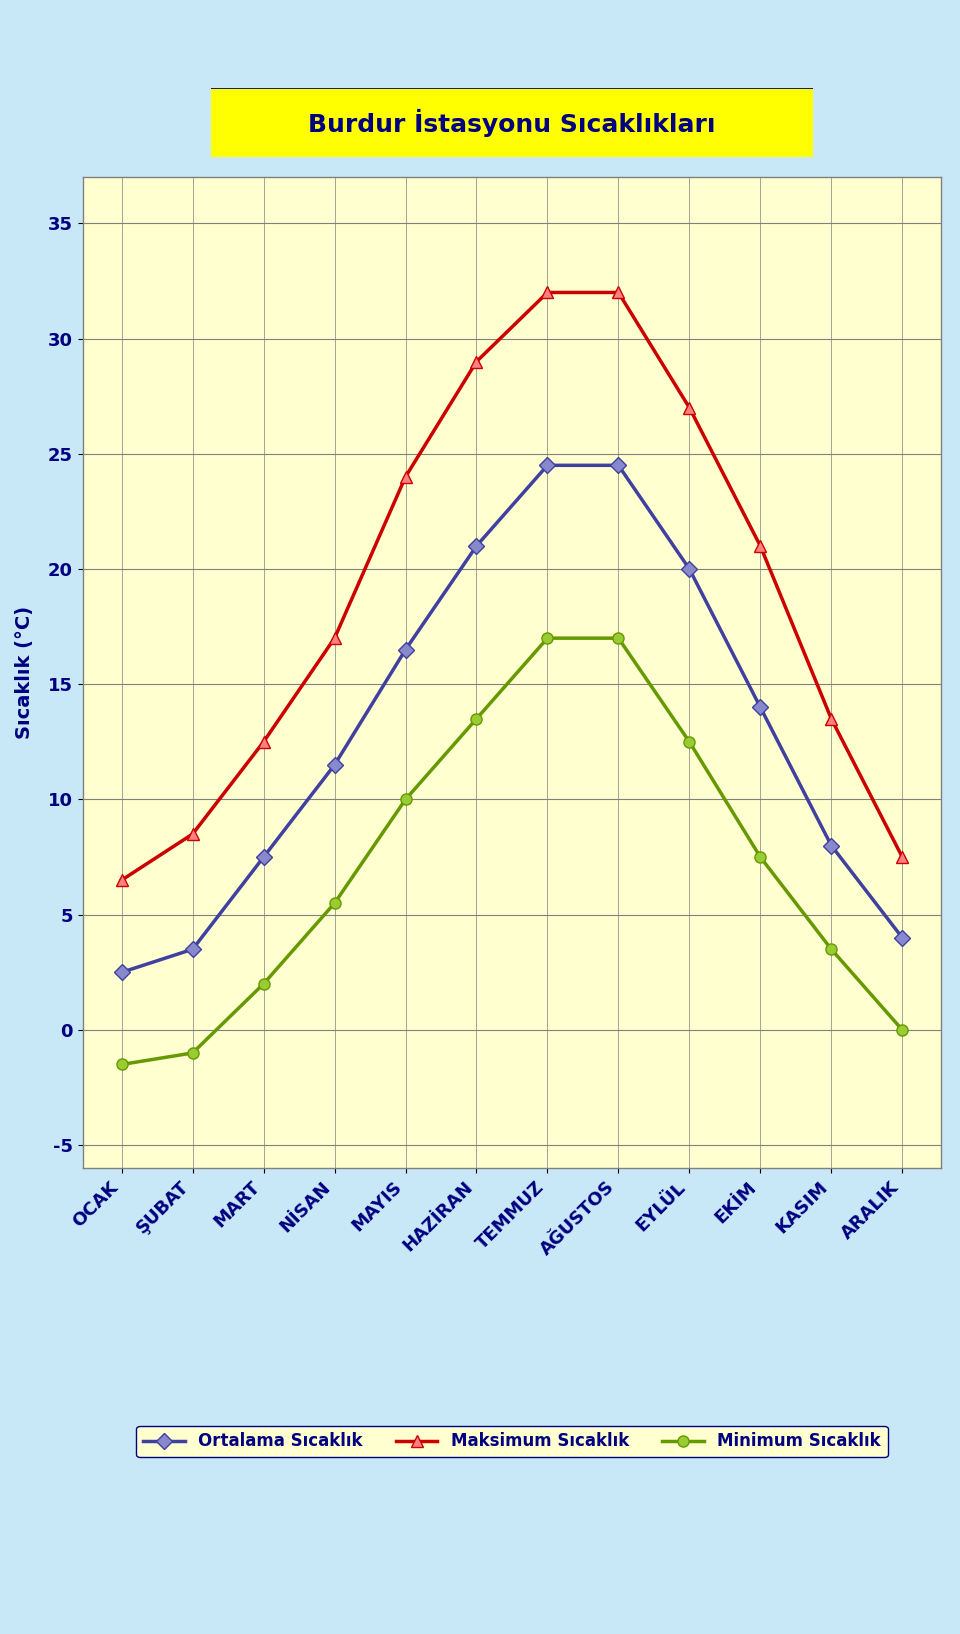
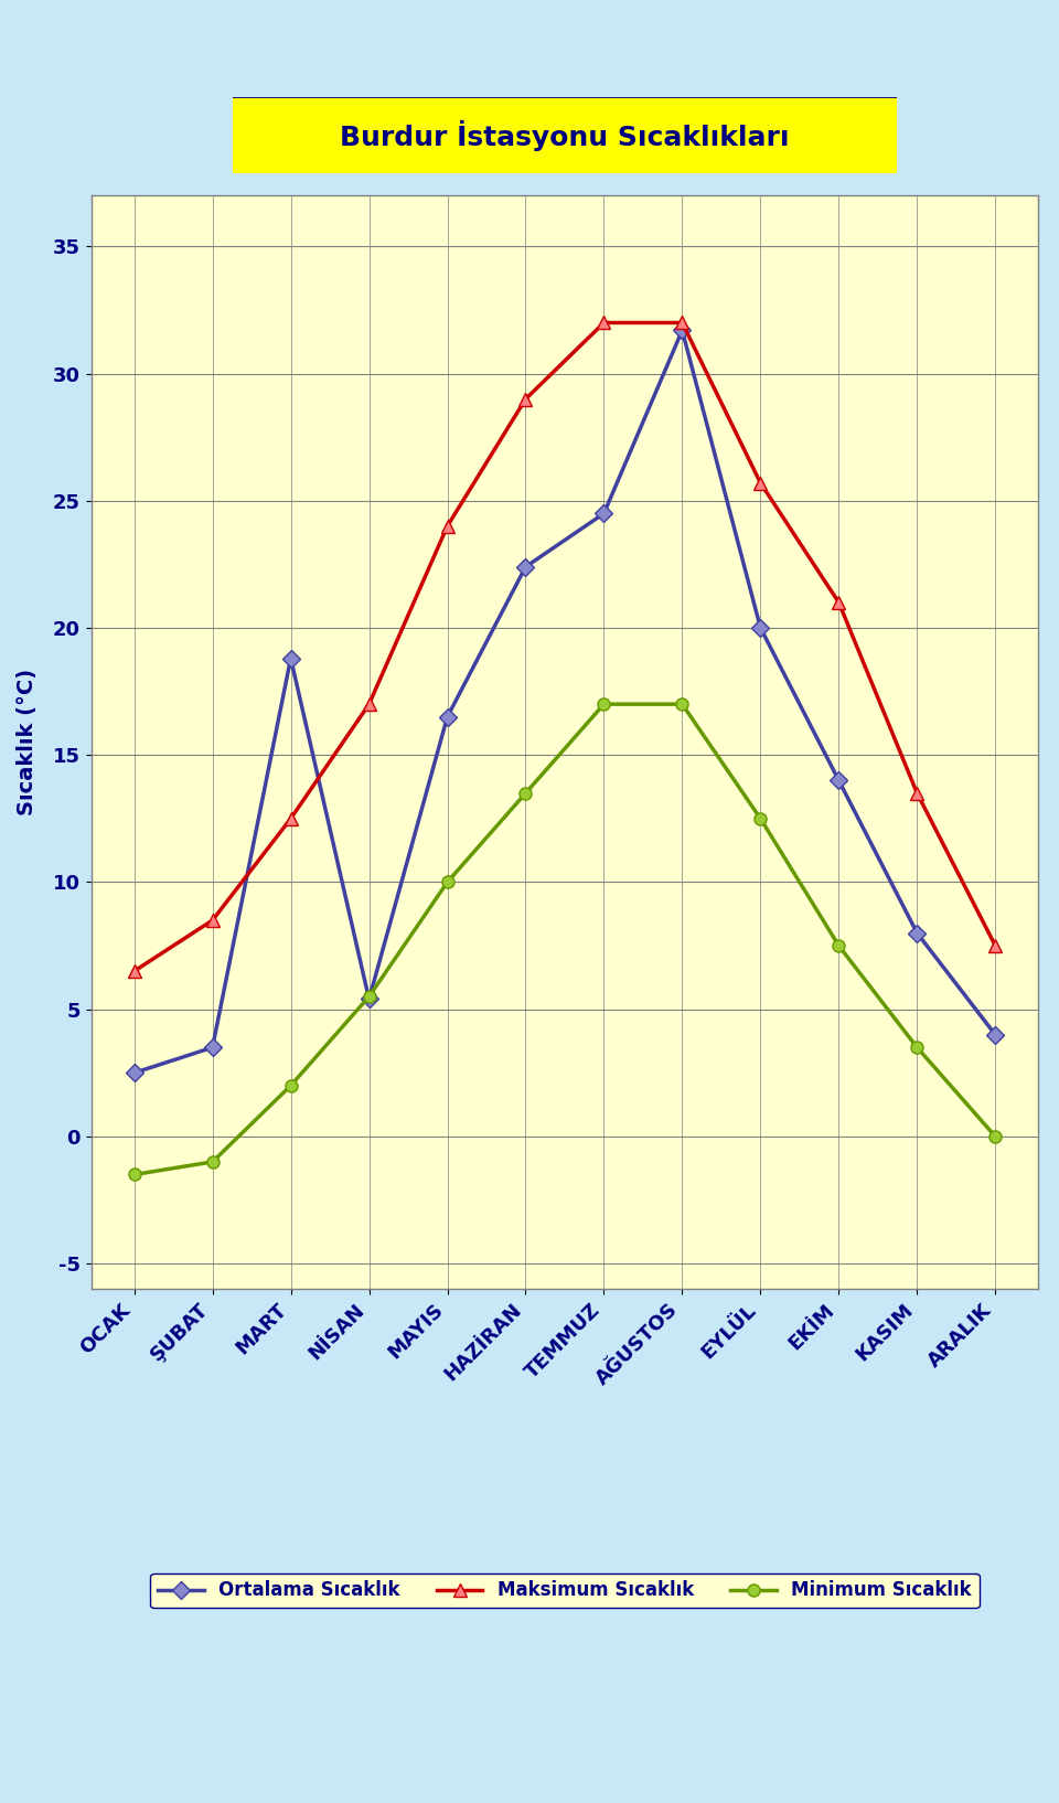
Ortalama Sıcaklık/MART: 7.5 -> 18.8
Ortalama Sıcaklık/NİSAN: 11.5 -> 5.4
Ortalama Sıcaklık/HAZİRAN: 21.0 -> 22.4
Ortalama Sıcaklık/AĞUSTOS: 24.5 -> 31.7
Maksimum Sıcaklık/EYLÜL: 27.0 -> 25.7
